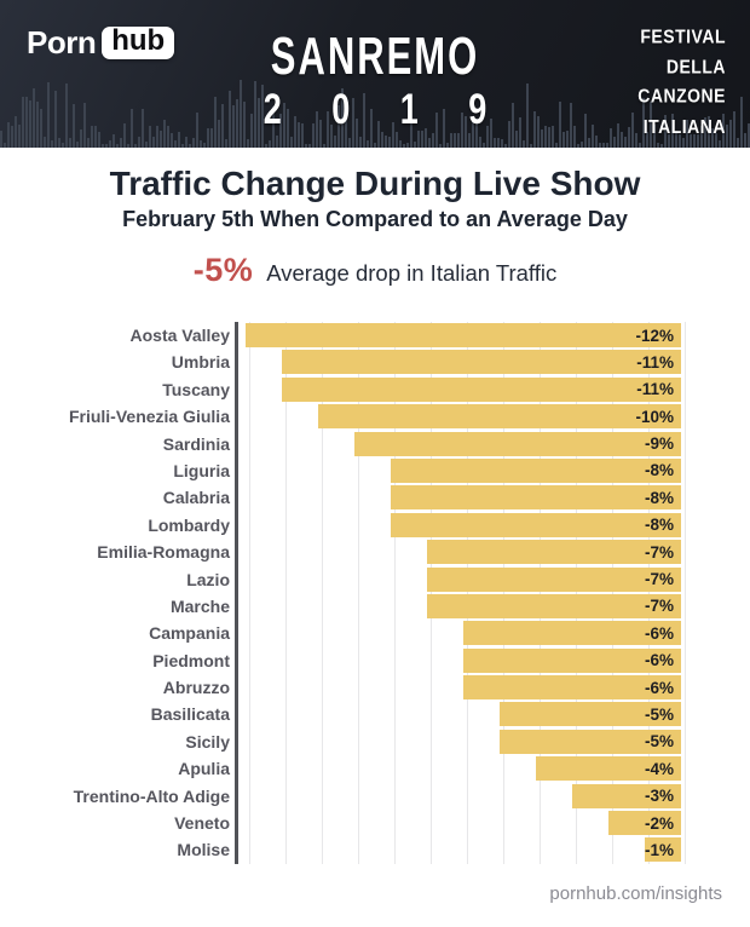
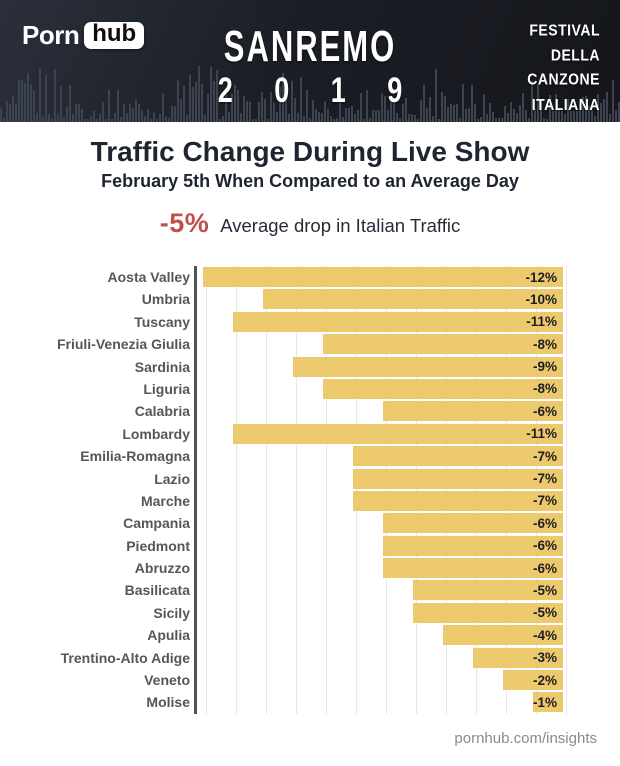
Umbria: -11% -> -10%
Friuli-Venezia Giulia: -10% -> -8%
Calabria: -8% -> -6%
Lombardy: -8% -> -11%
